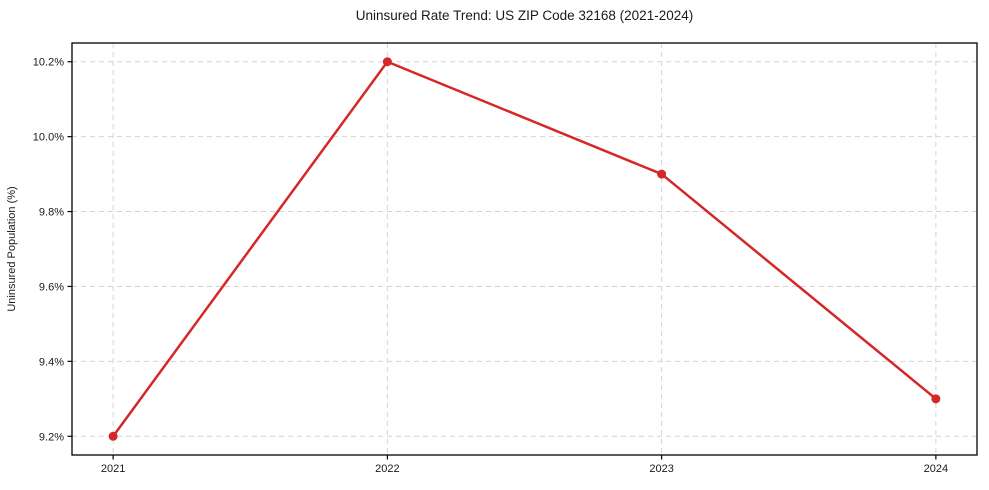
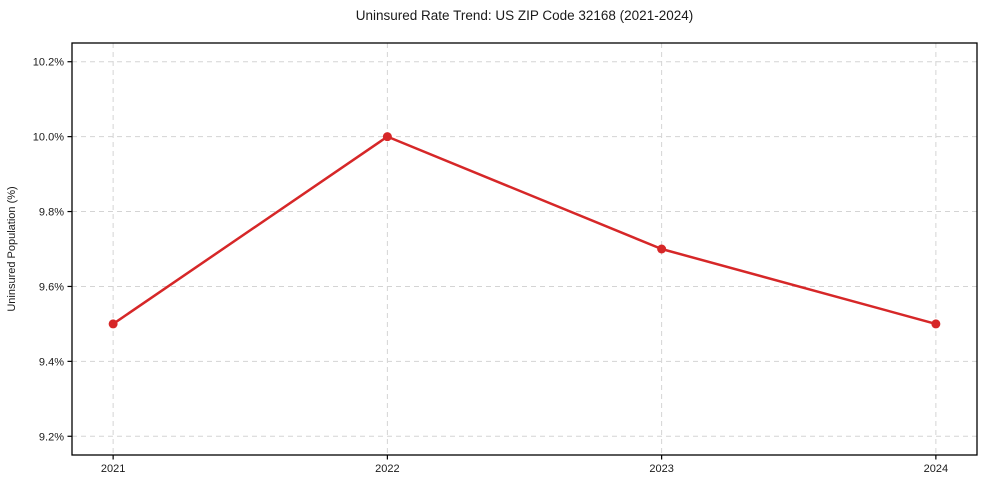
2021: 9.2% -> 9.5%
2022: 10.2% -> 10.0%
2023: 9.9% -> 9.7%
2024: 9.3% -> 9.5%
